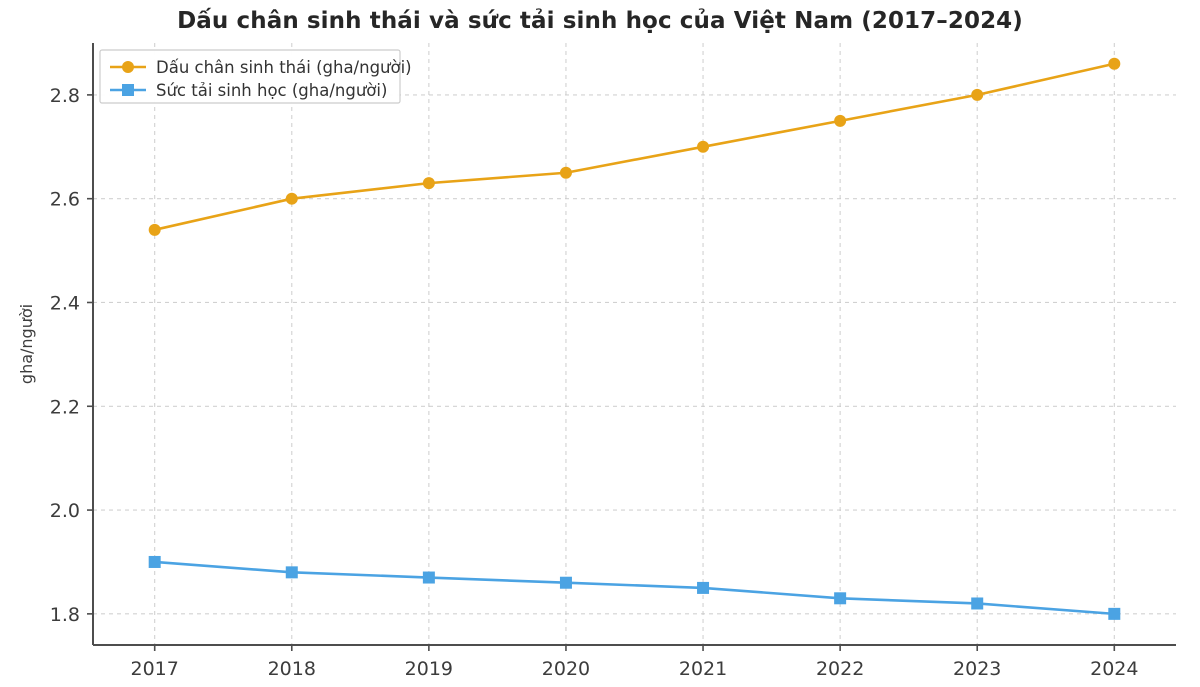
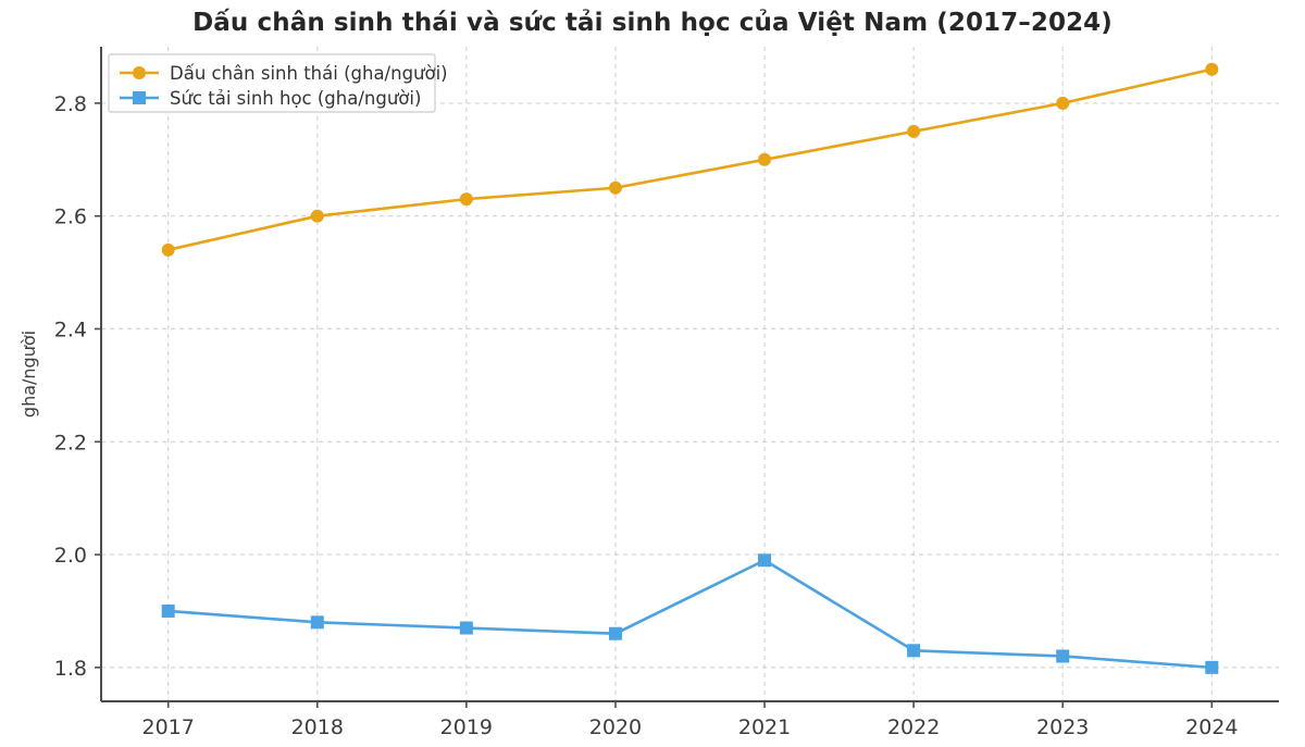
Sức tải sinh học (gha/người)/2021: 1.85 -> 1.99
